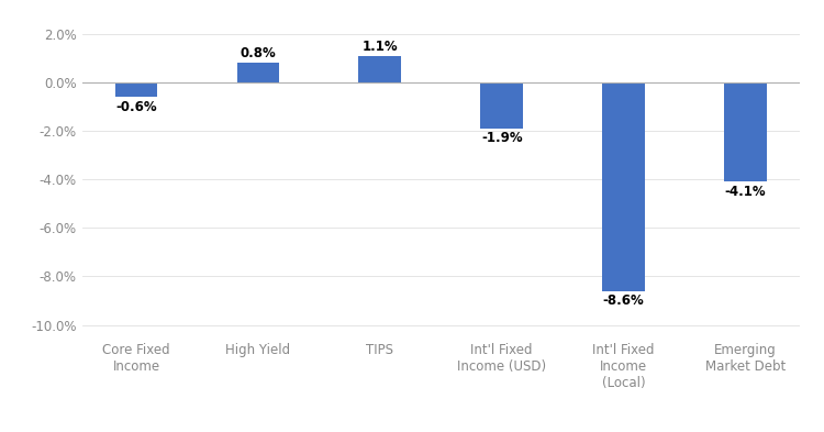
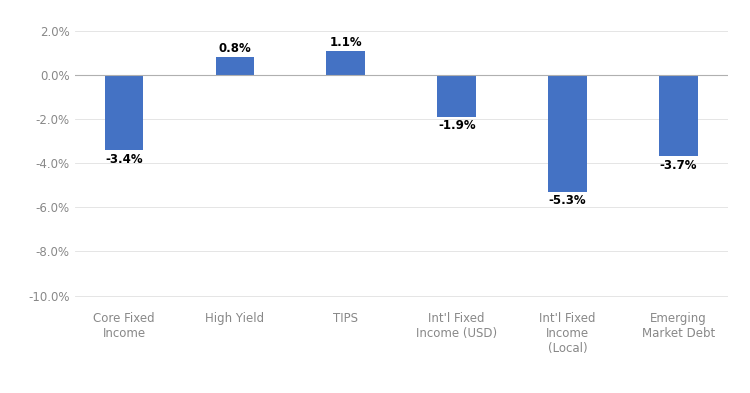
Core Fixed Income: -0.6% -> -3.4%
Int'l Fixed Income (Local): -8.6% -> -5.3%
Emerging Market Debt: -4.1% -> -3.7%
